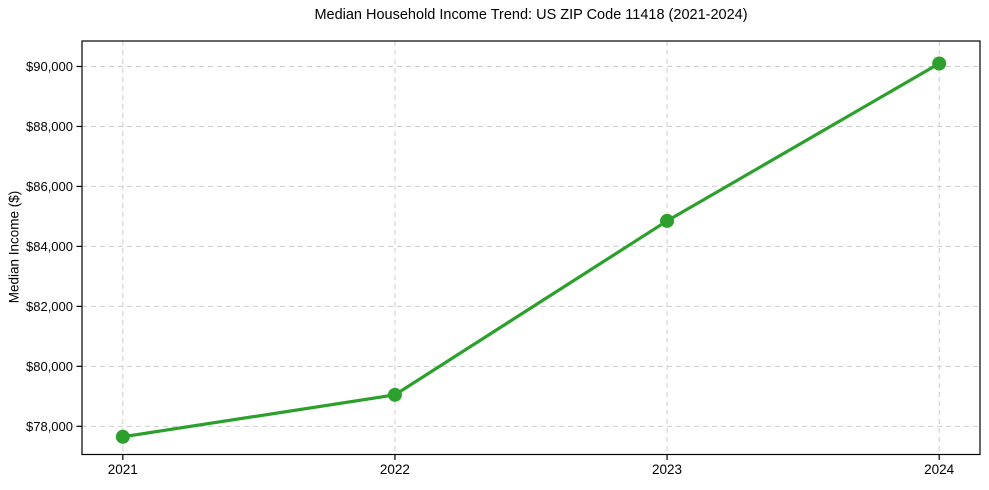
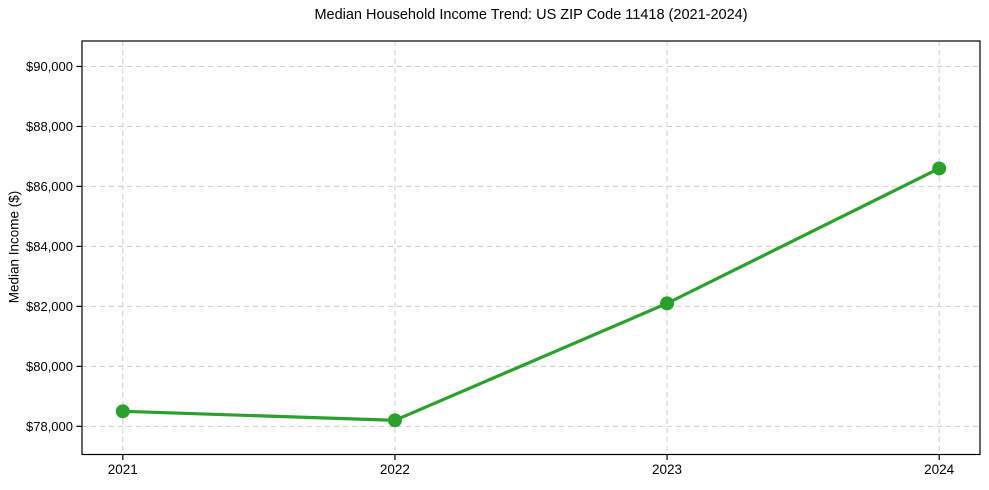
2021: $77600 -> $78500
2022: $79000 -> $78200
2023: $84800 -> $82100
2024: $90100 -> $86600
